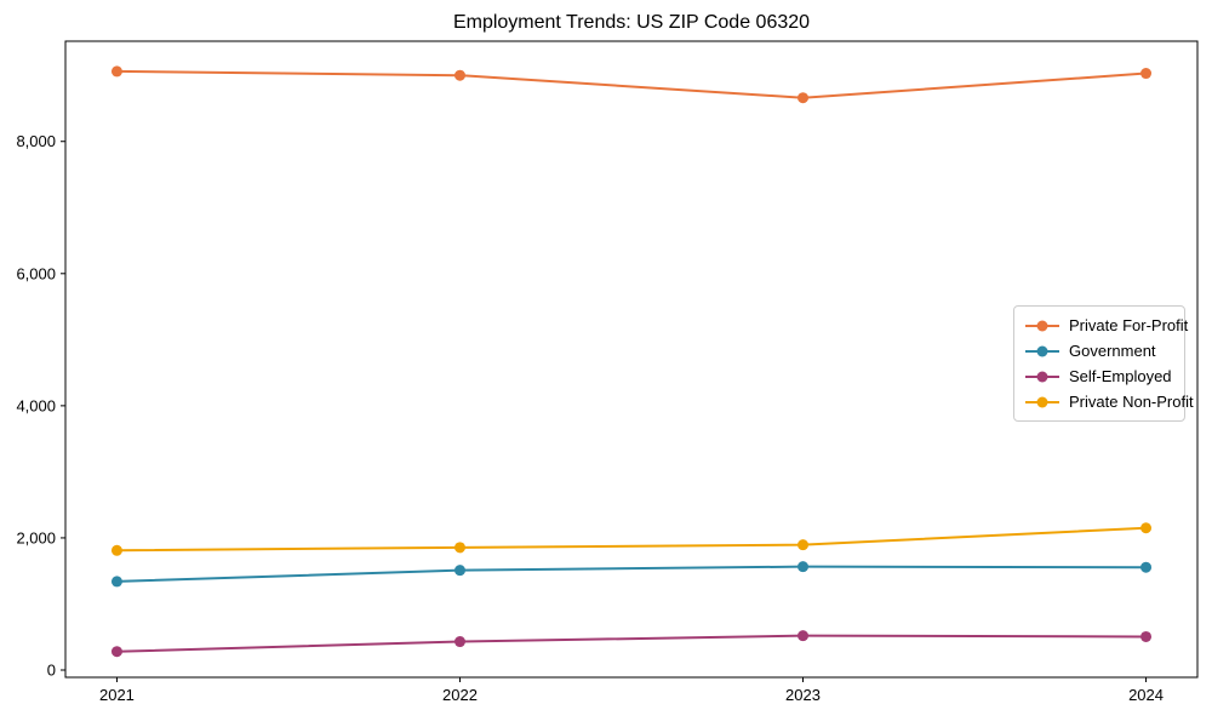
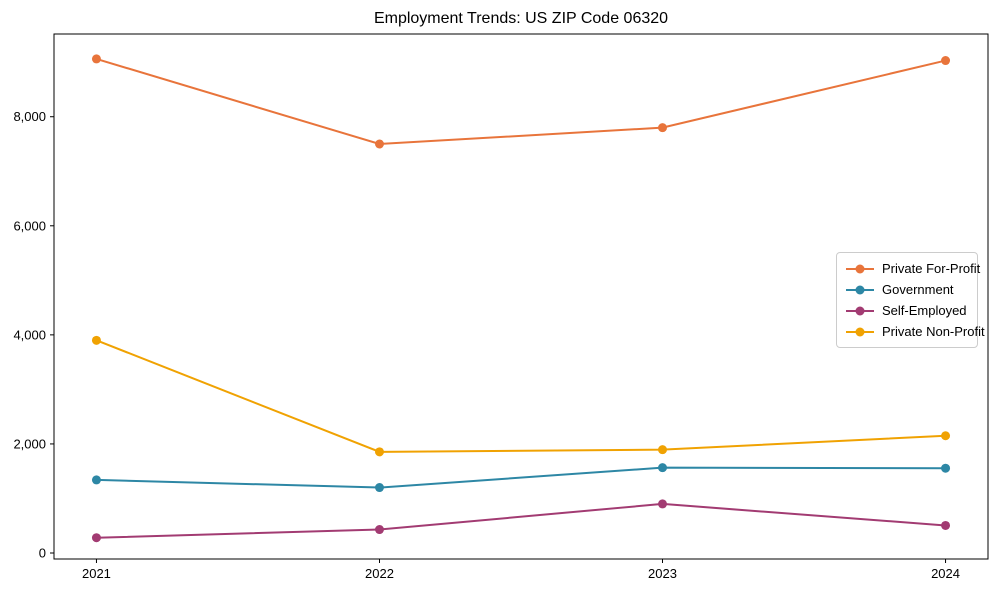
Private Non-Profit/2021: 1800 -> 3900
Private For-Profit/2022: 9000 -> 7500
Government/2022: 1500 -> 1200
Private For-Profit/2023: 8700 -> 7800
Self-Employed/2023: 500 -> 900
